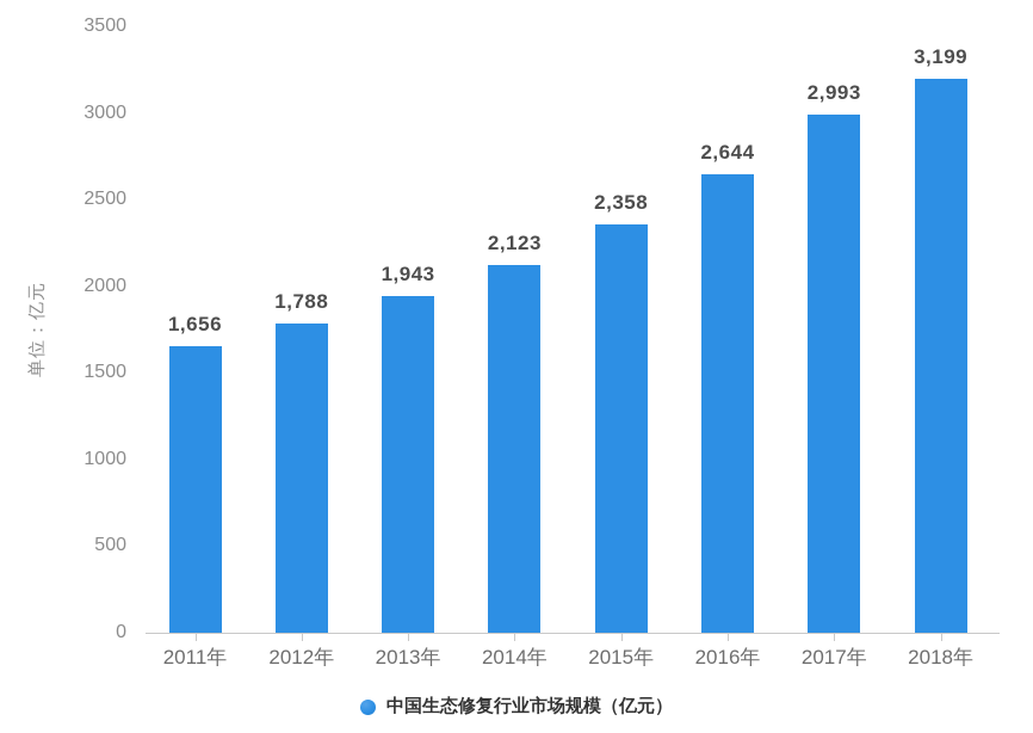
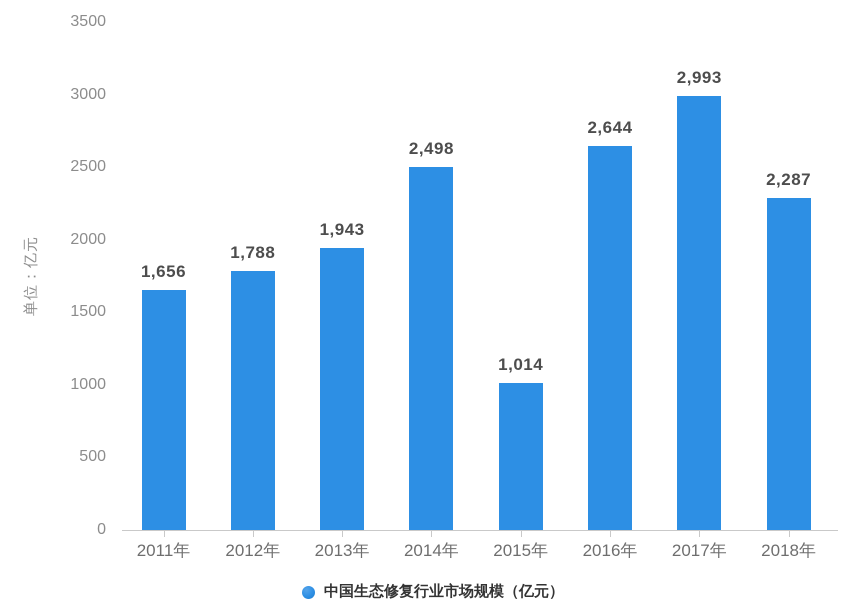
2014年: 2,123 -> 2,498
2015年: 2,358 -> 1,014
2018年: 3,199 -> 2,287
